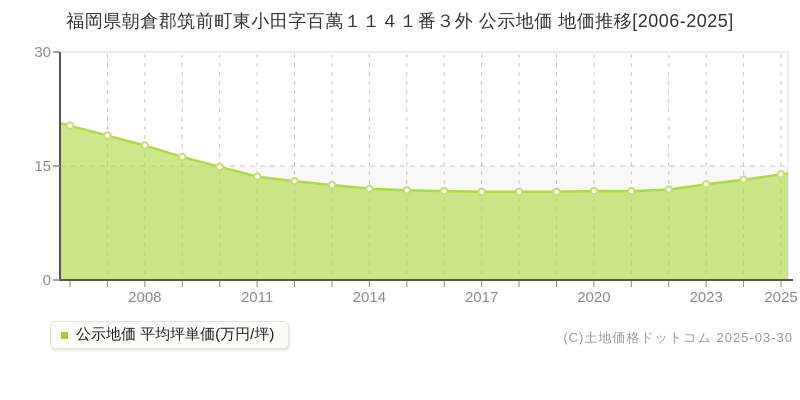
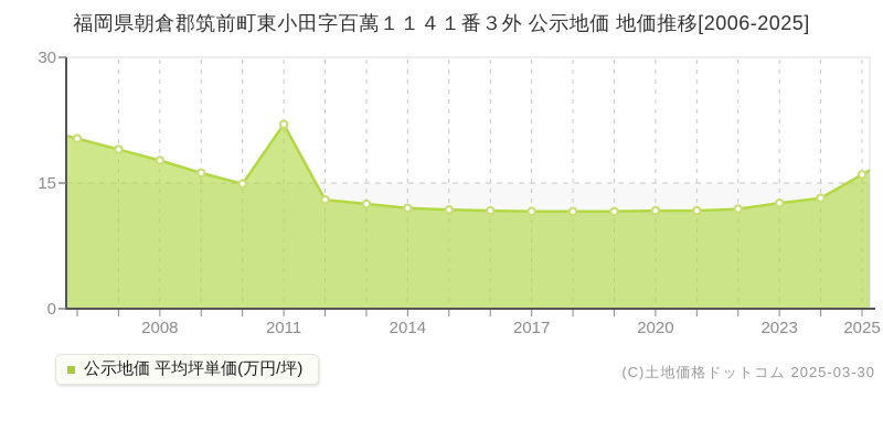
2011: 14 -> 22
2025: 14 -> 16
